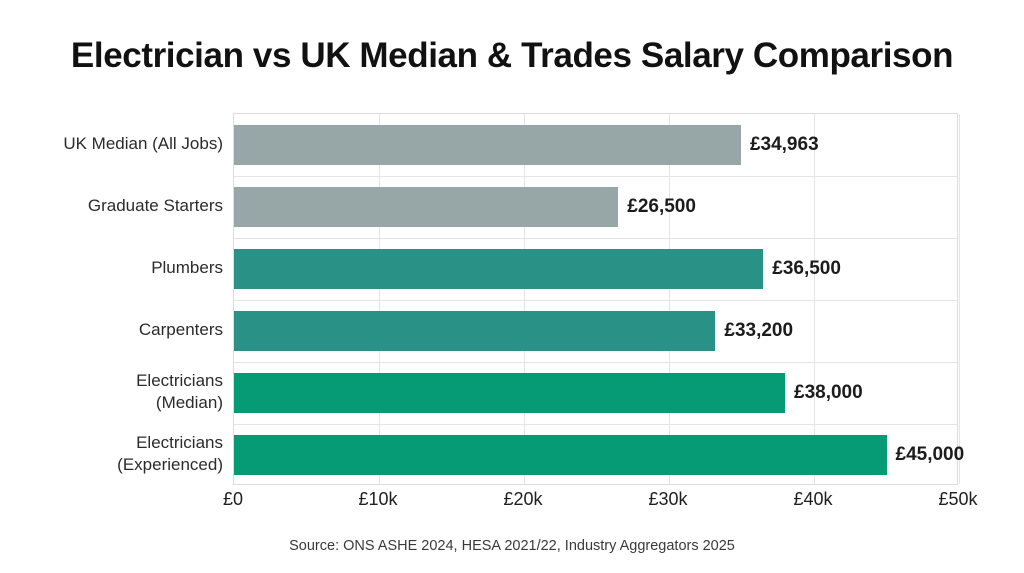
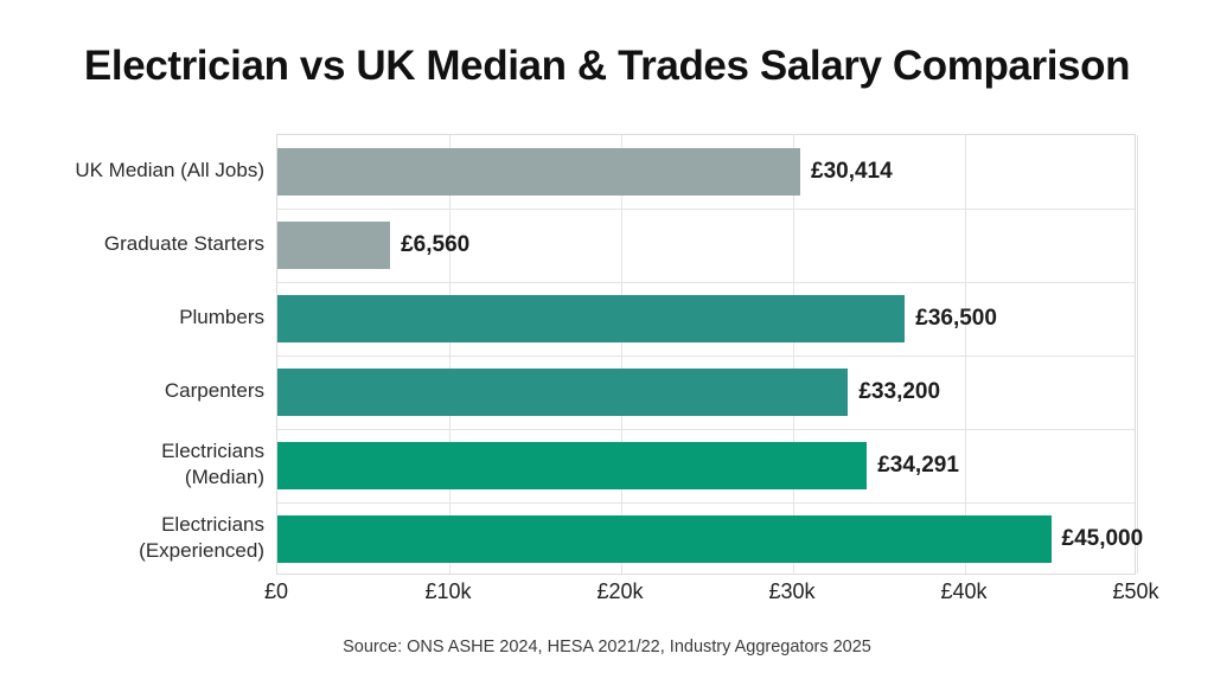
UK Median (All Jobs): £34,963 -> £30,414
Graduate Starters: £26,500 -> £6,560
Electricians (Median): £38,000 -> £34,291
